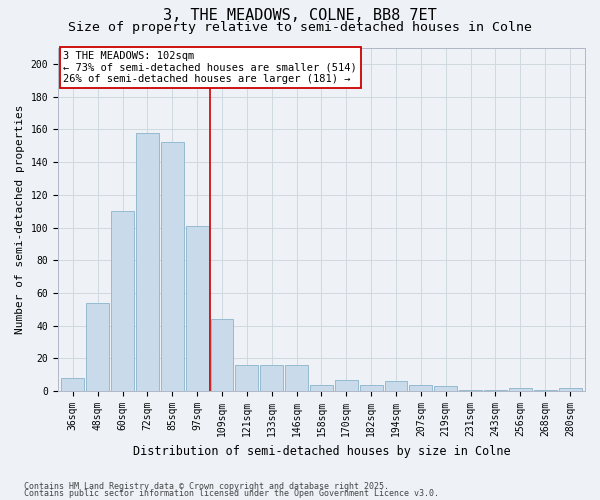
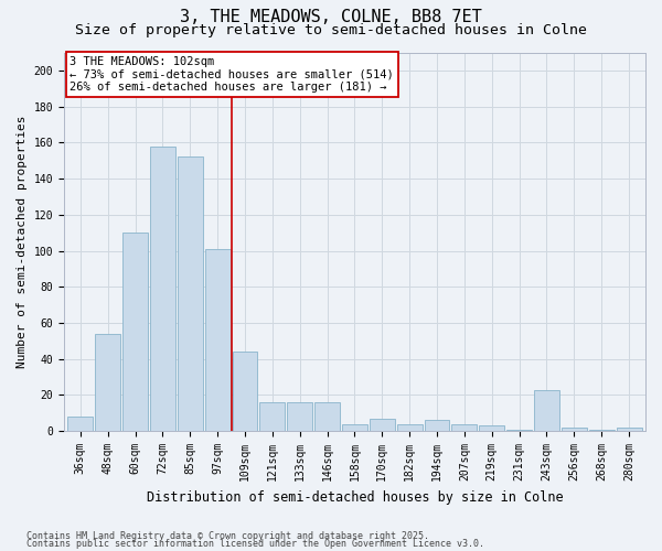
243sqm: 1 -> 23
